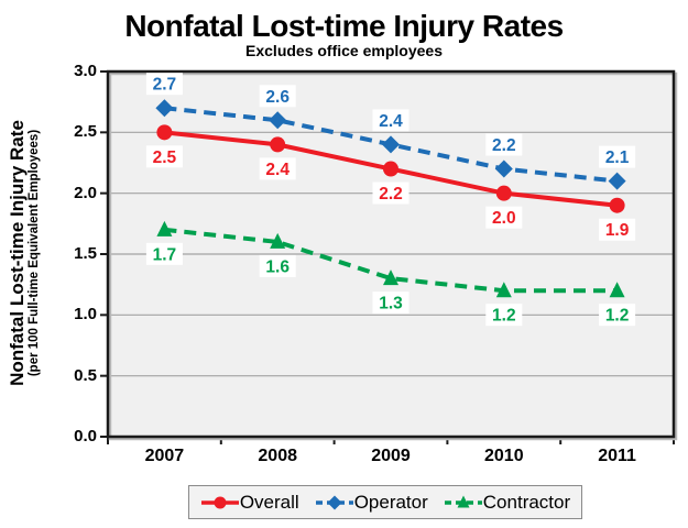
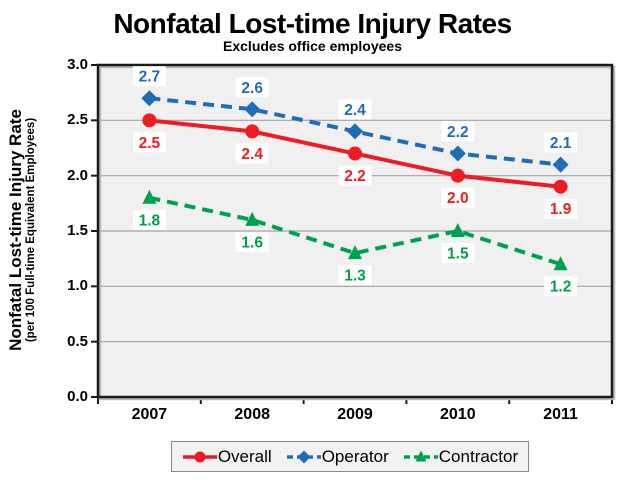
Contractor/2007: 1.7 -> 1.8
Contractor/2010: 1.2 -> 1.5
